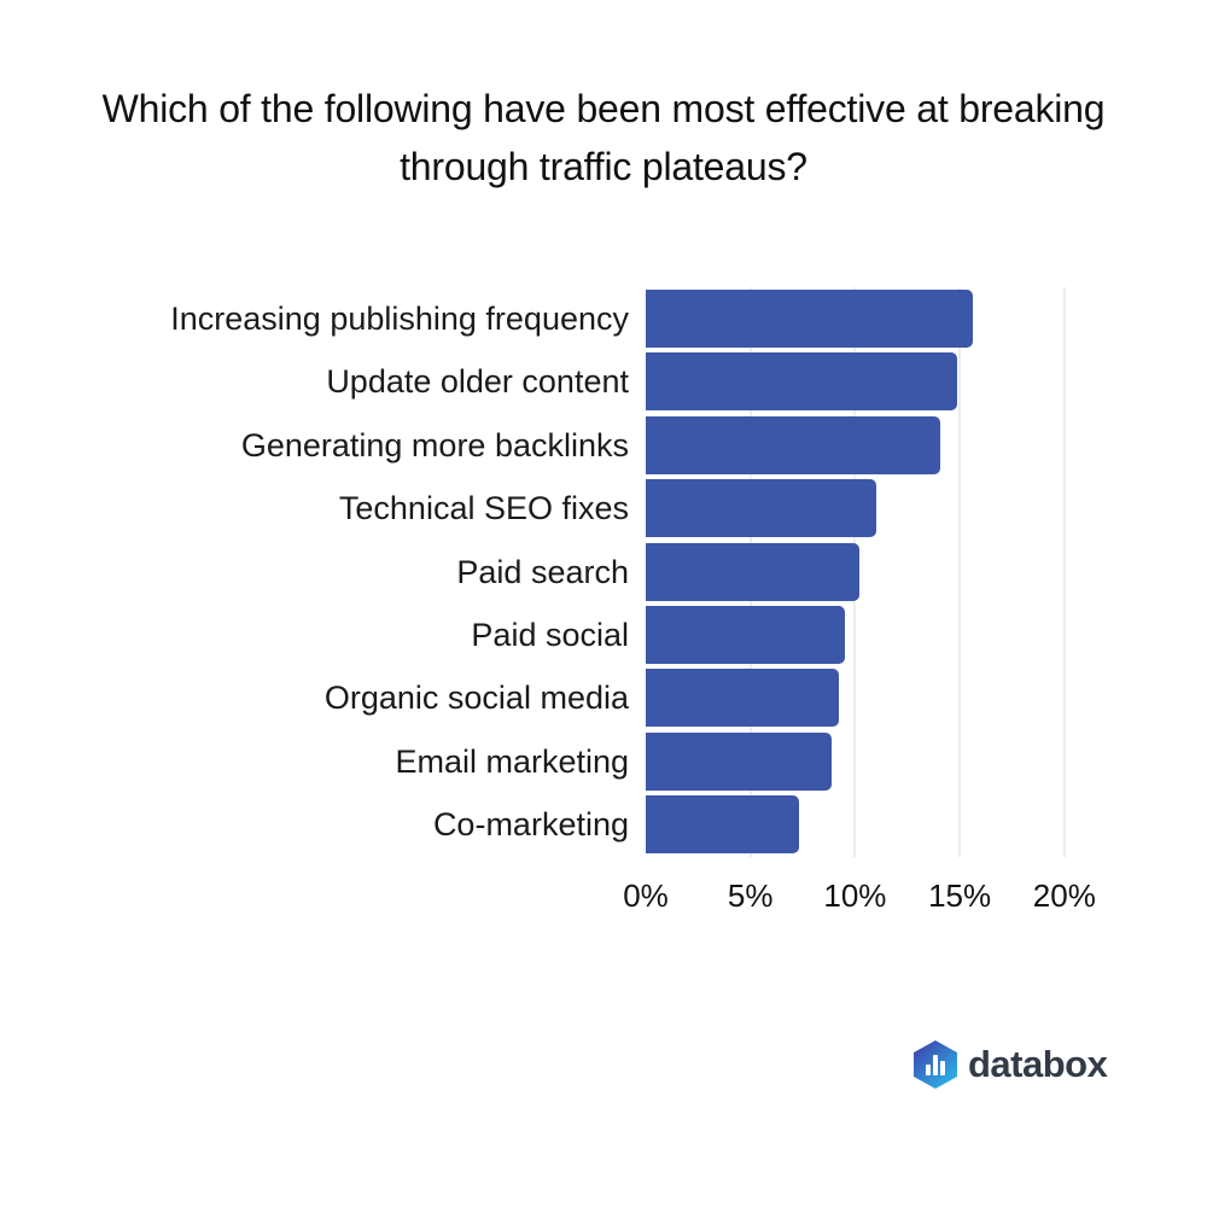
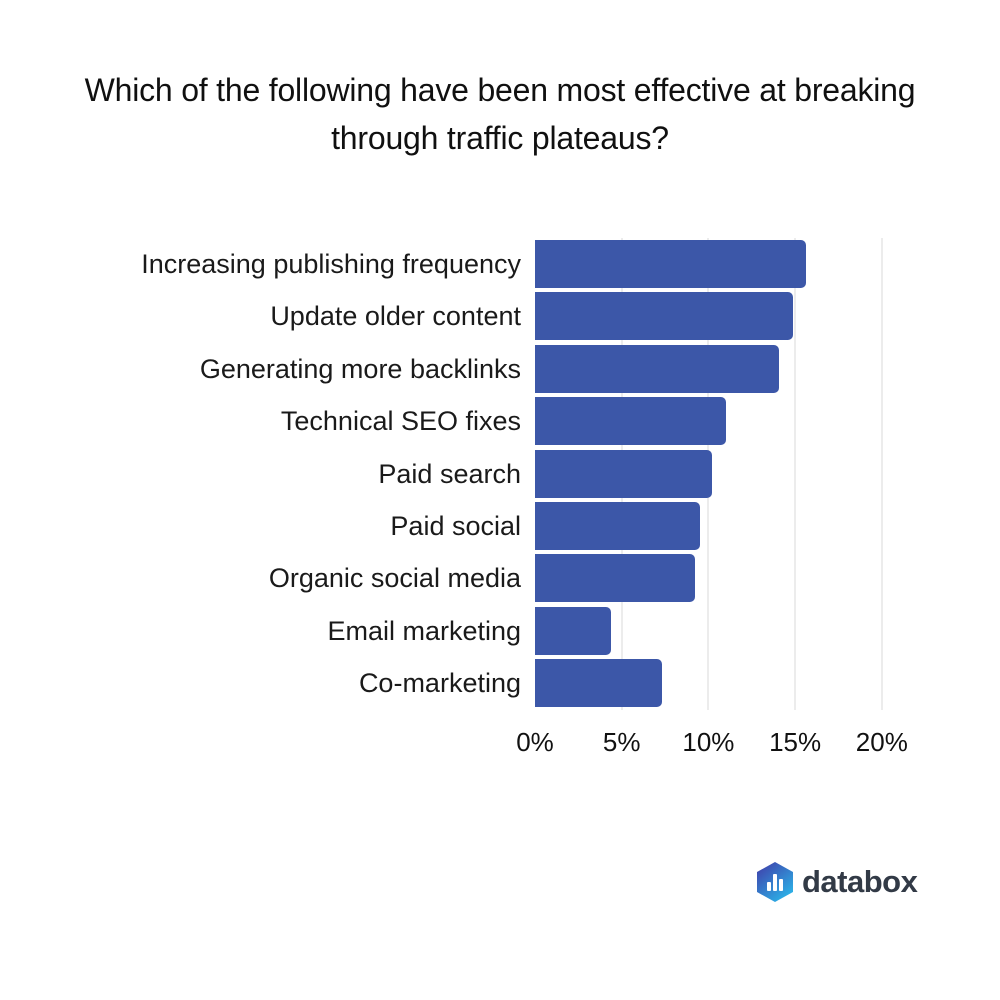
Email marketing: 8.9% -> 4.4%
